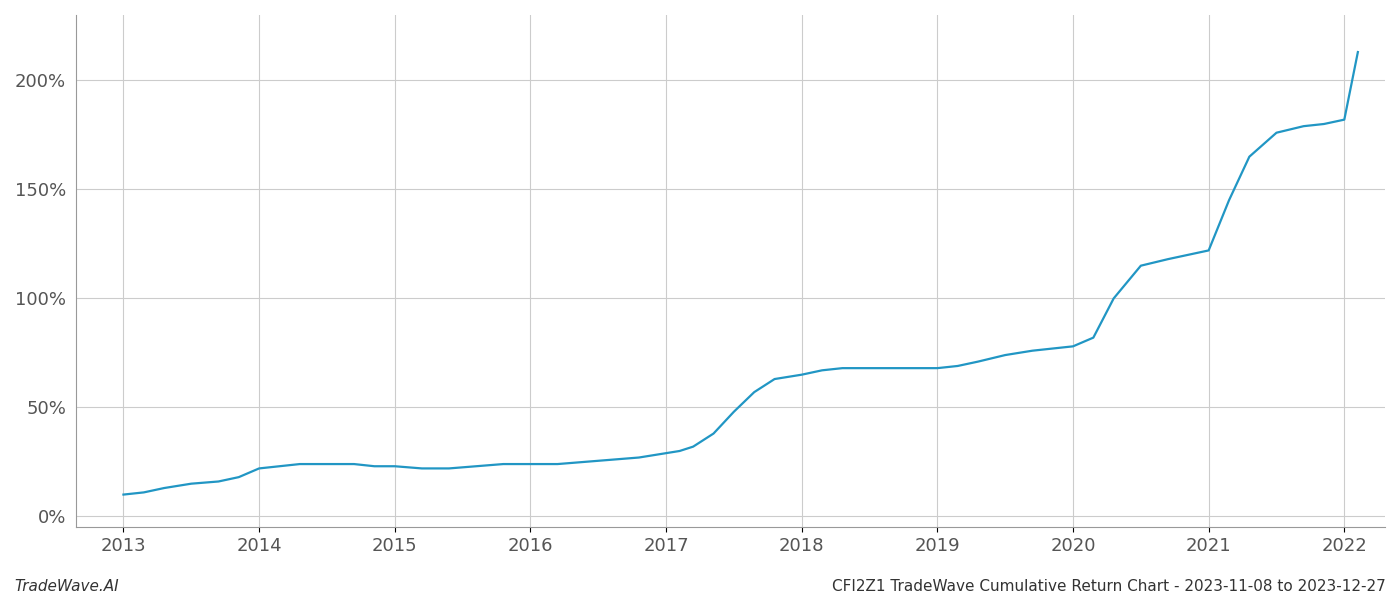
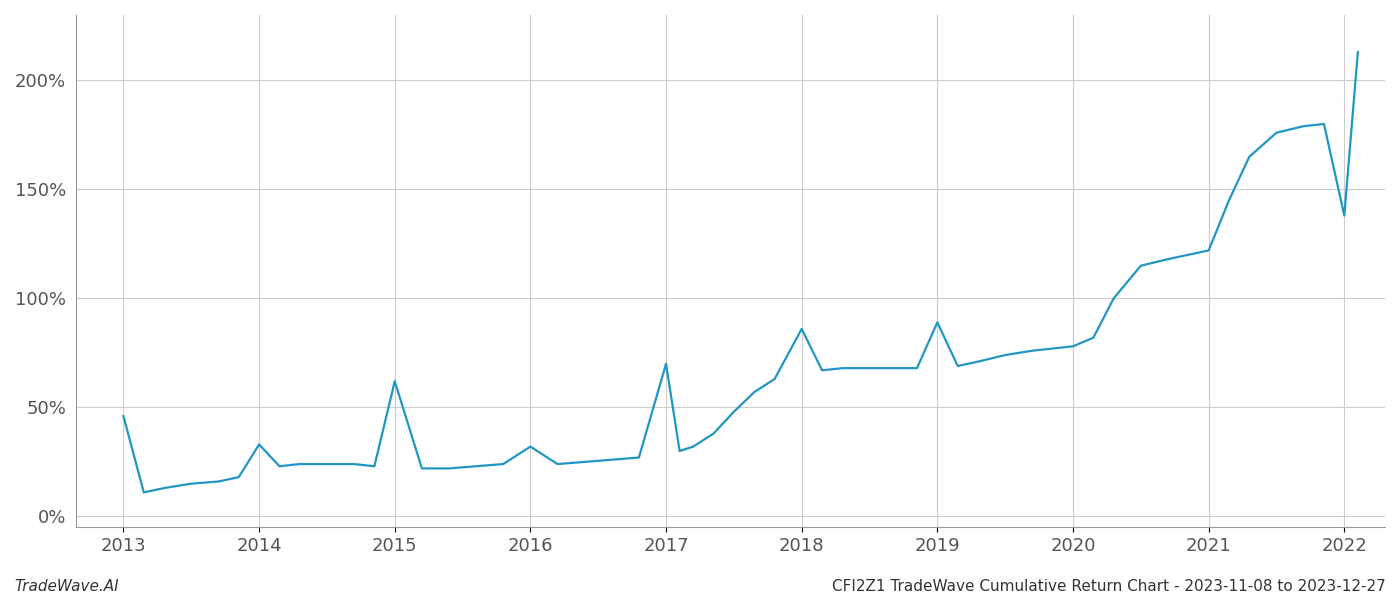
2013: 10% -> 46%
2014: 22% -> 33%
2015: 23% -> 62%
2016: 24% -> 32%
2017: 29% -> 70%
2018: 65% -> 86%
2019: 68% -> 89%
2022: 182% -> 138%
